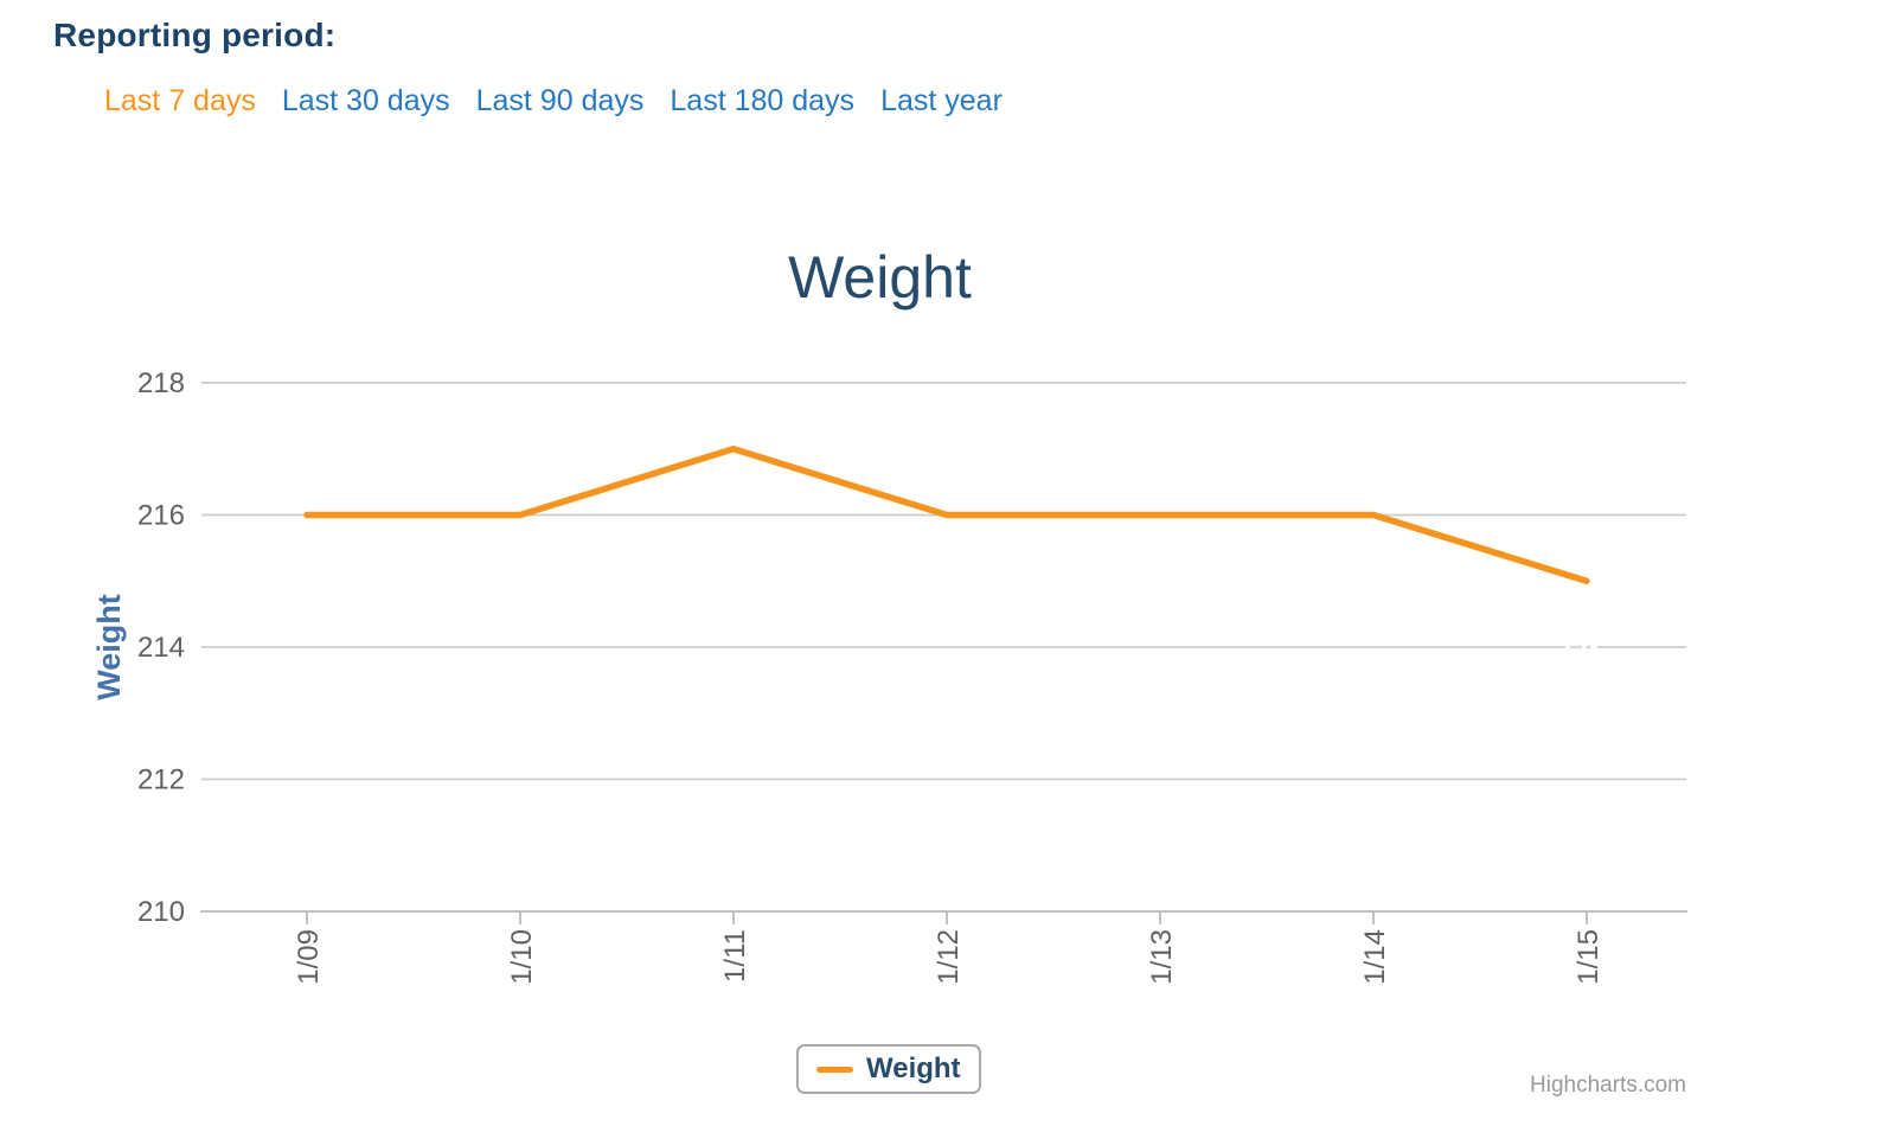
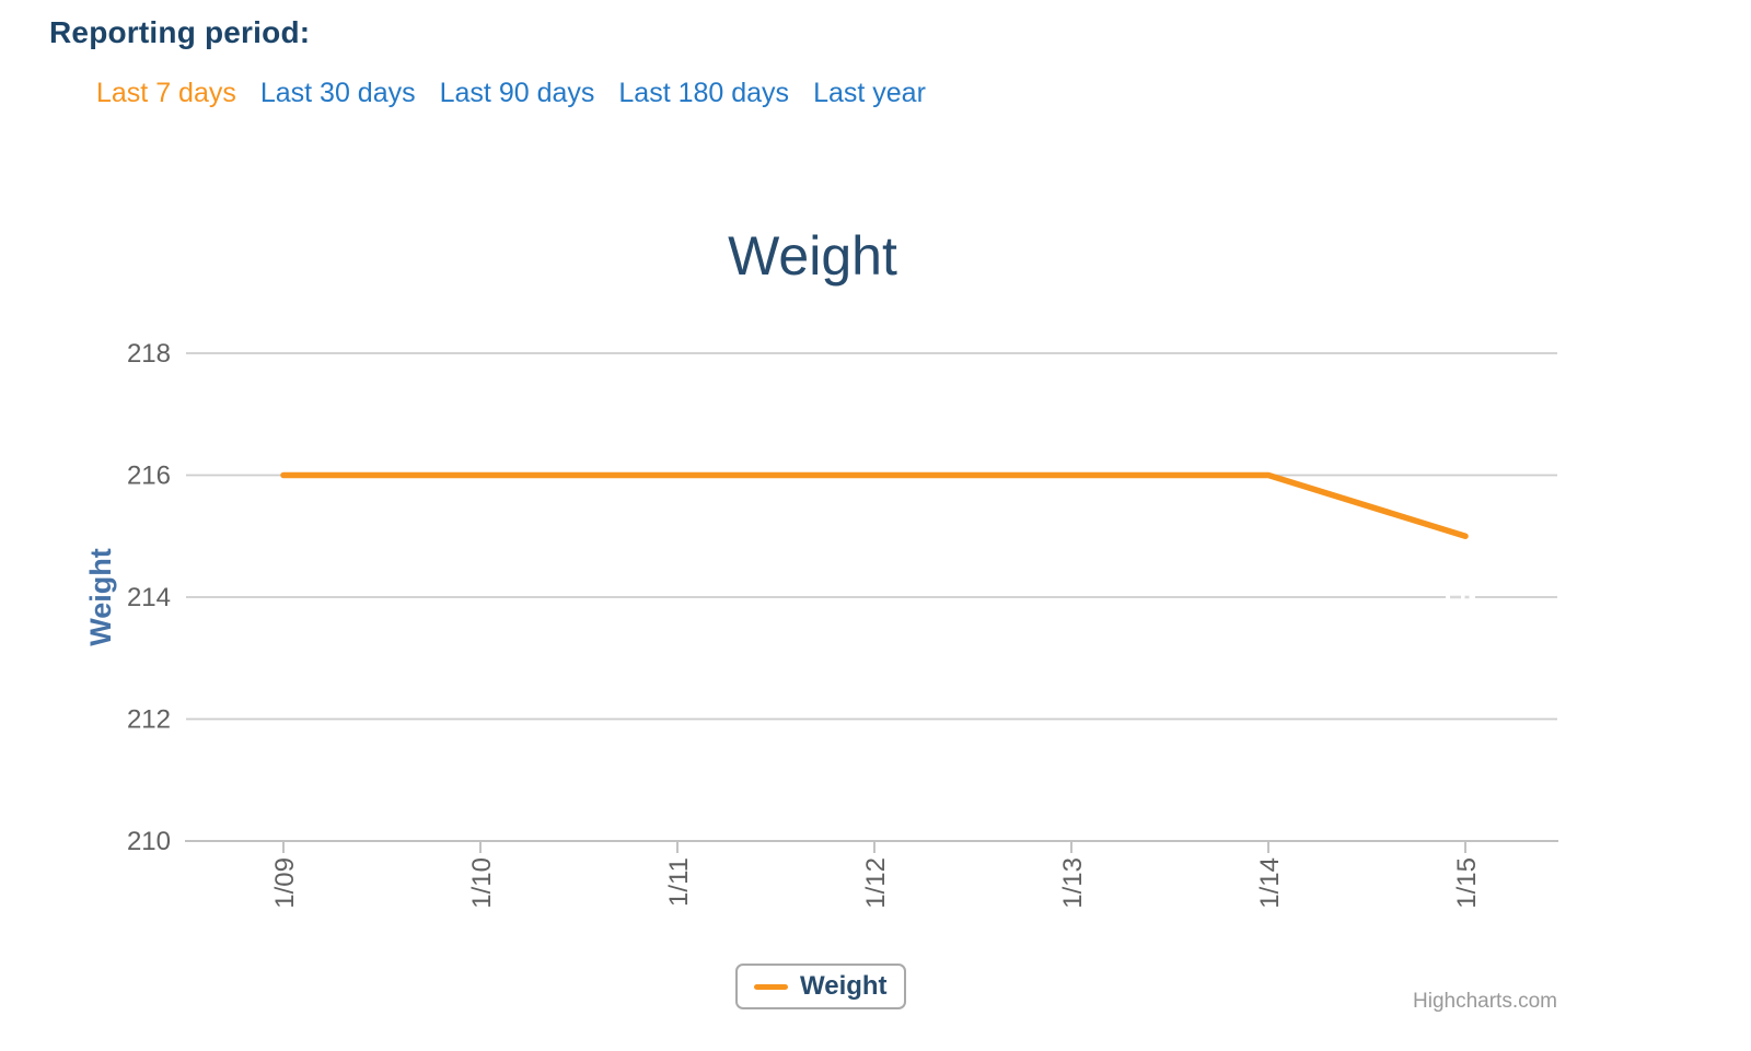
1/11: 217 -> 216
